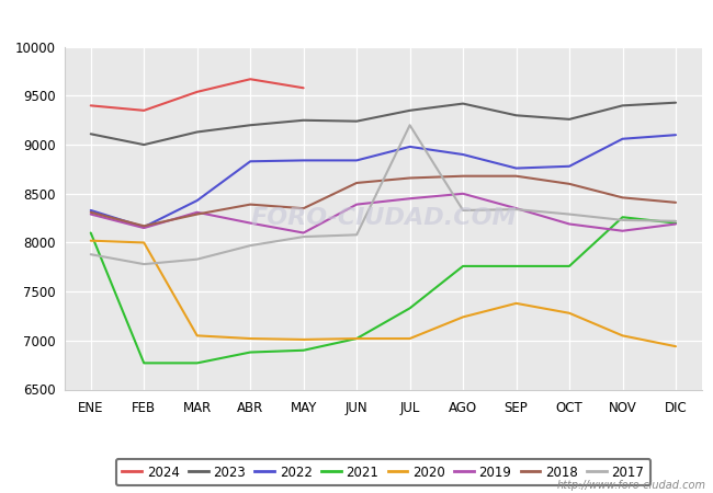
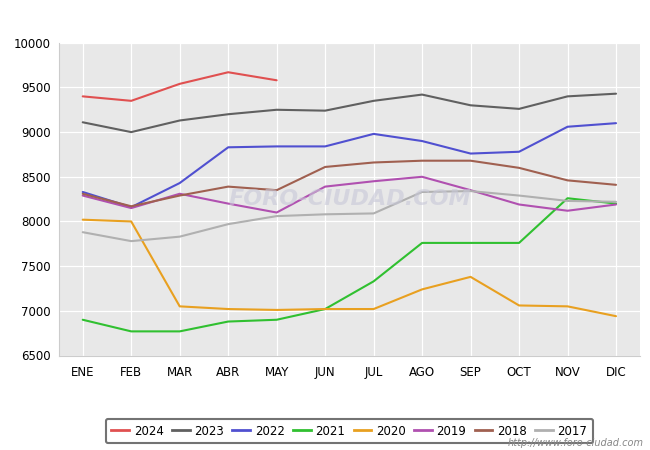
2021/ENE: 8100 -> 6900
2017/JUL: 9200 -> 8090
2020/OCT: 7280 -> 7060
